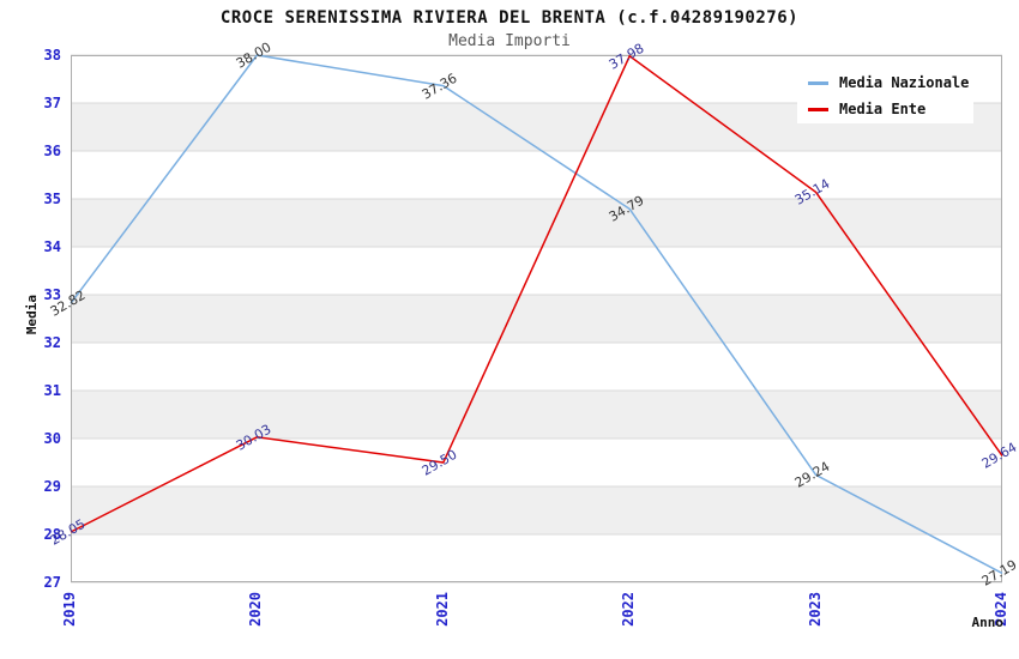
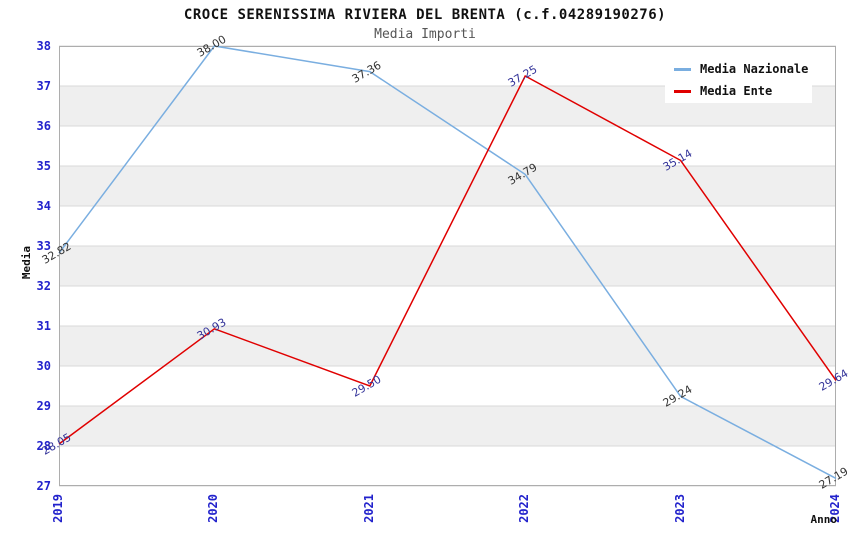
Media Ente/2020: 30.03 -> 30.93
Media Ente/2022: 37.98 -> 37.25
